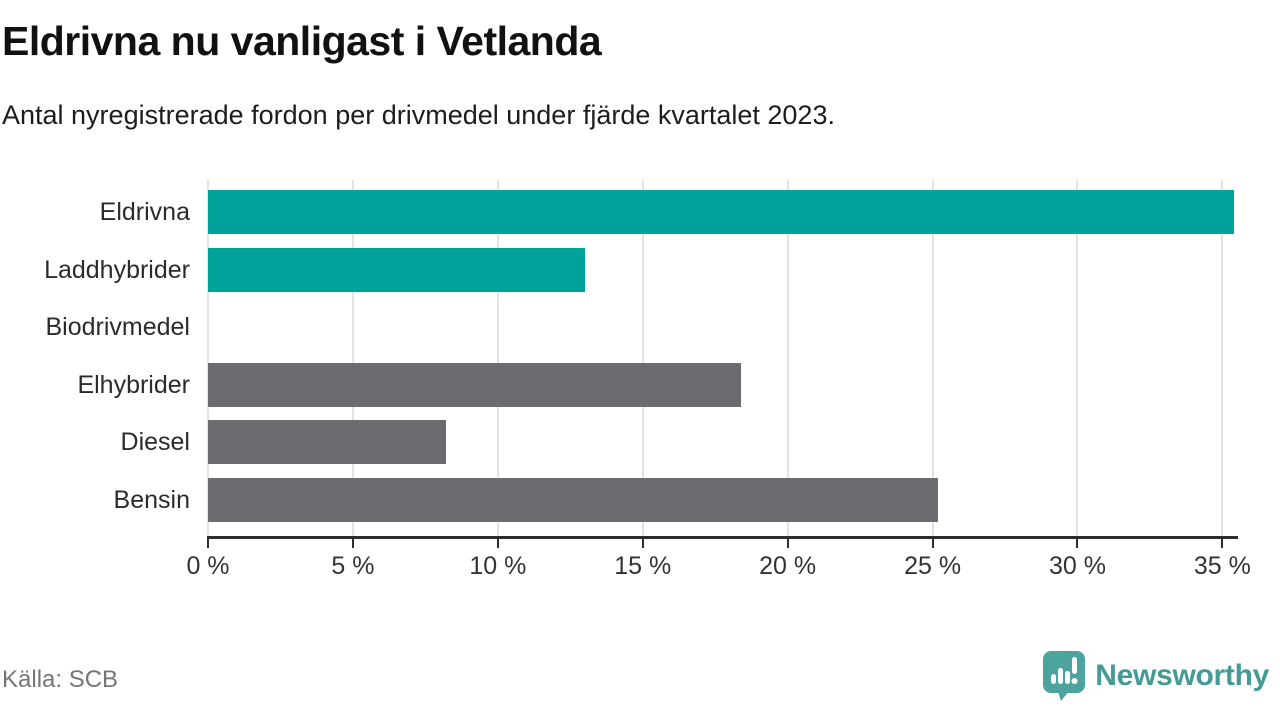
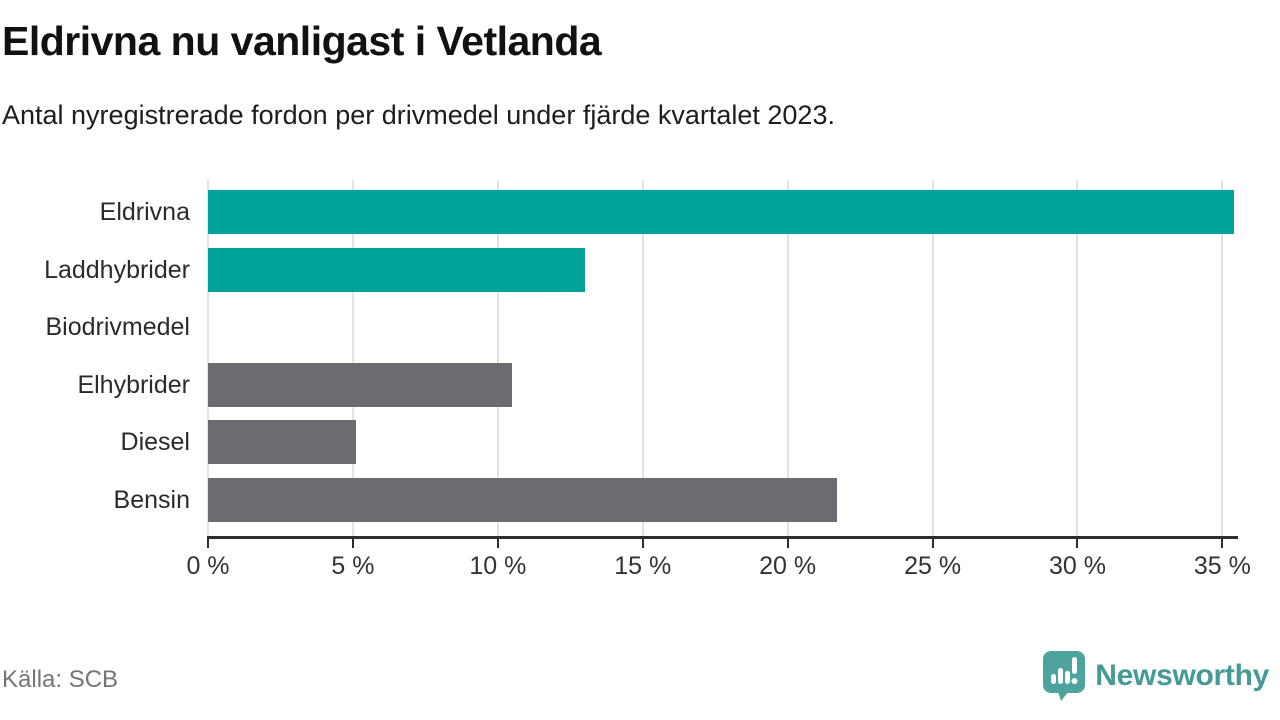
Elhybrider: 18.4% -> 10.5%
Diesel: 8.2% -> 5.1%
Bensin: 25.2% -> 21.7%
